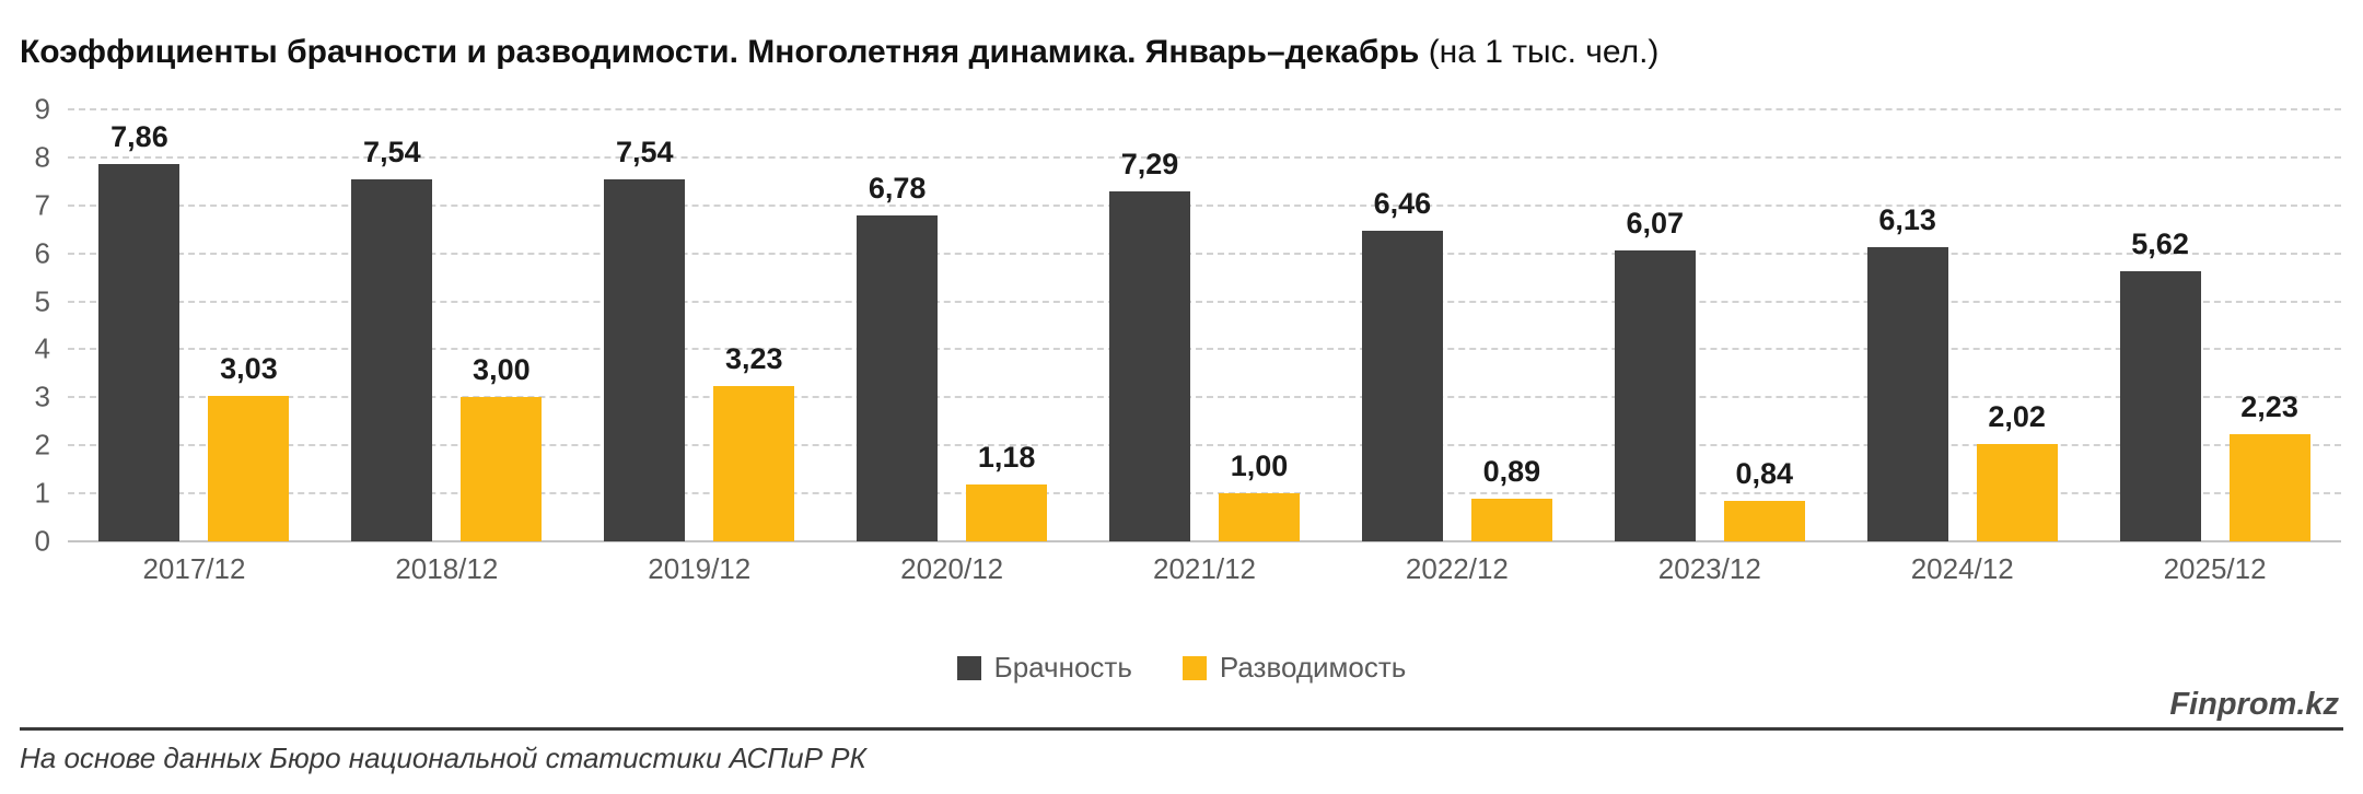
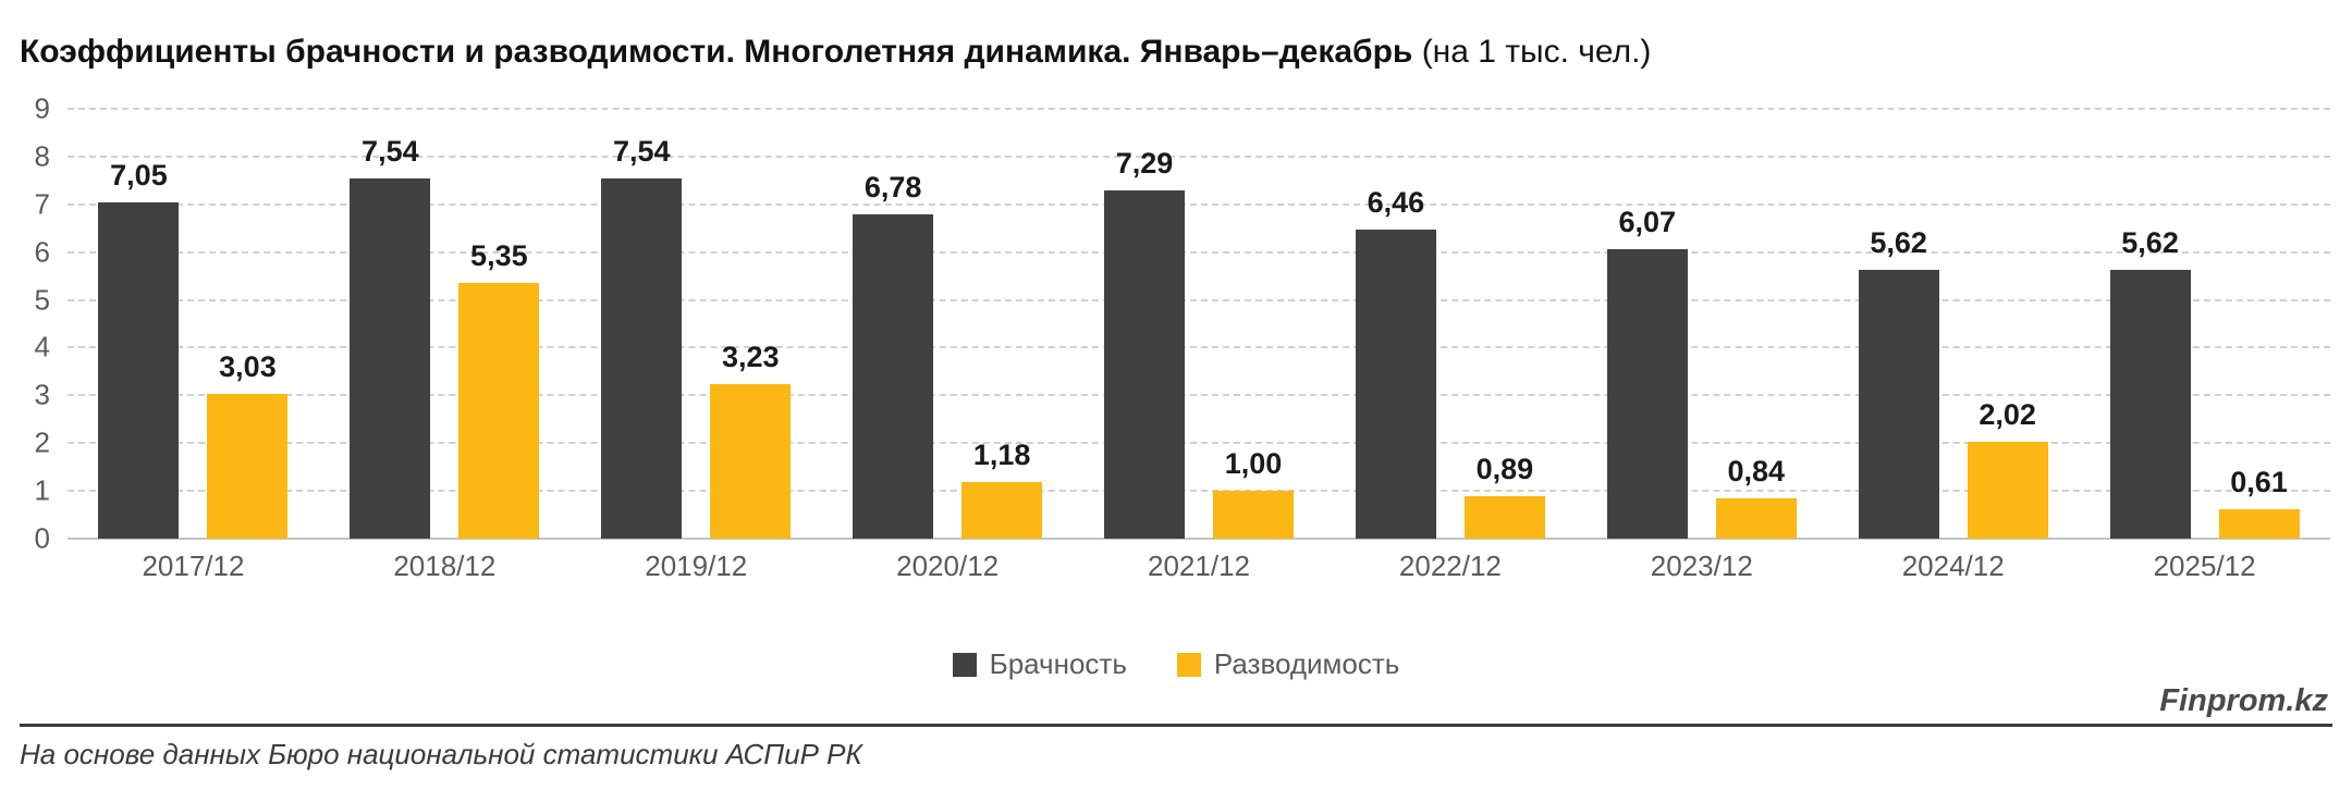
Брачность/2017/12: 7,86 -> 7,05
Разводимость/2018/12: 3,00 -> 5,35
Брачность/2024/12: 6,13 -> 5,62
Разводимость/2025/12: 2,23 -> 0,61
